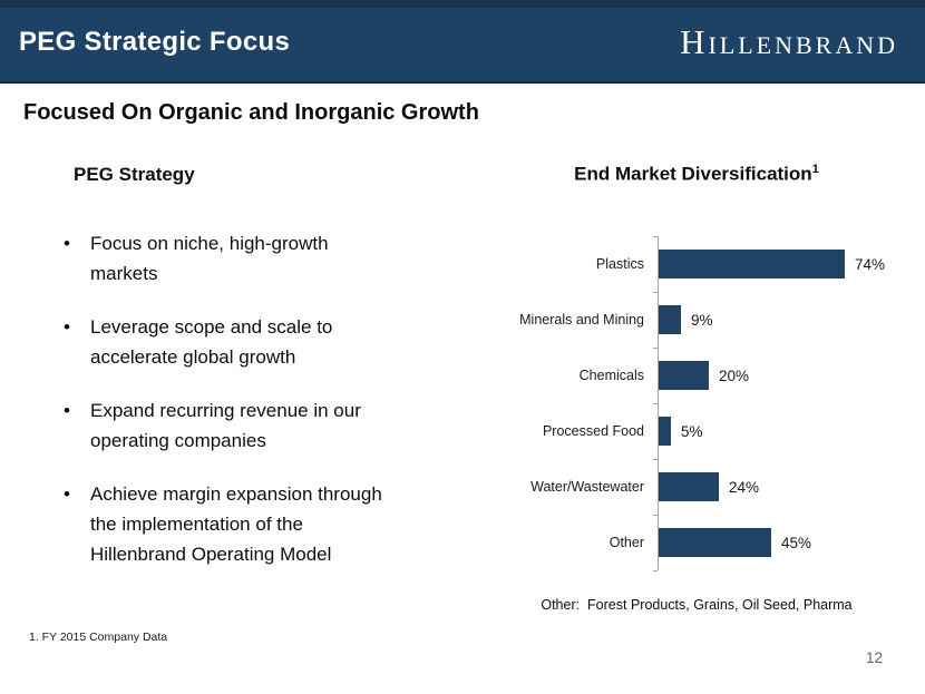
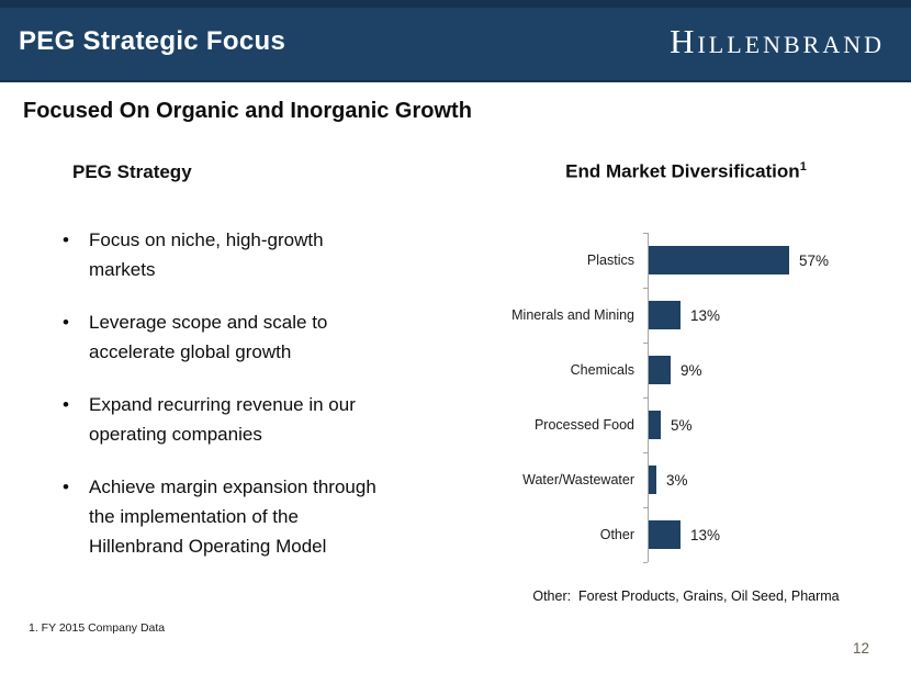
Plastics: 74% -> 57%
Minerals and Mining: 9% -> 13%
Chemicals: 20% -> 9%
Water/Wastewater: 24% -> 3%
Other: 45% -> 13%
